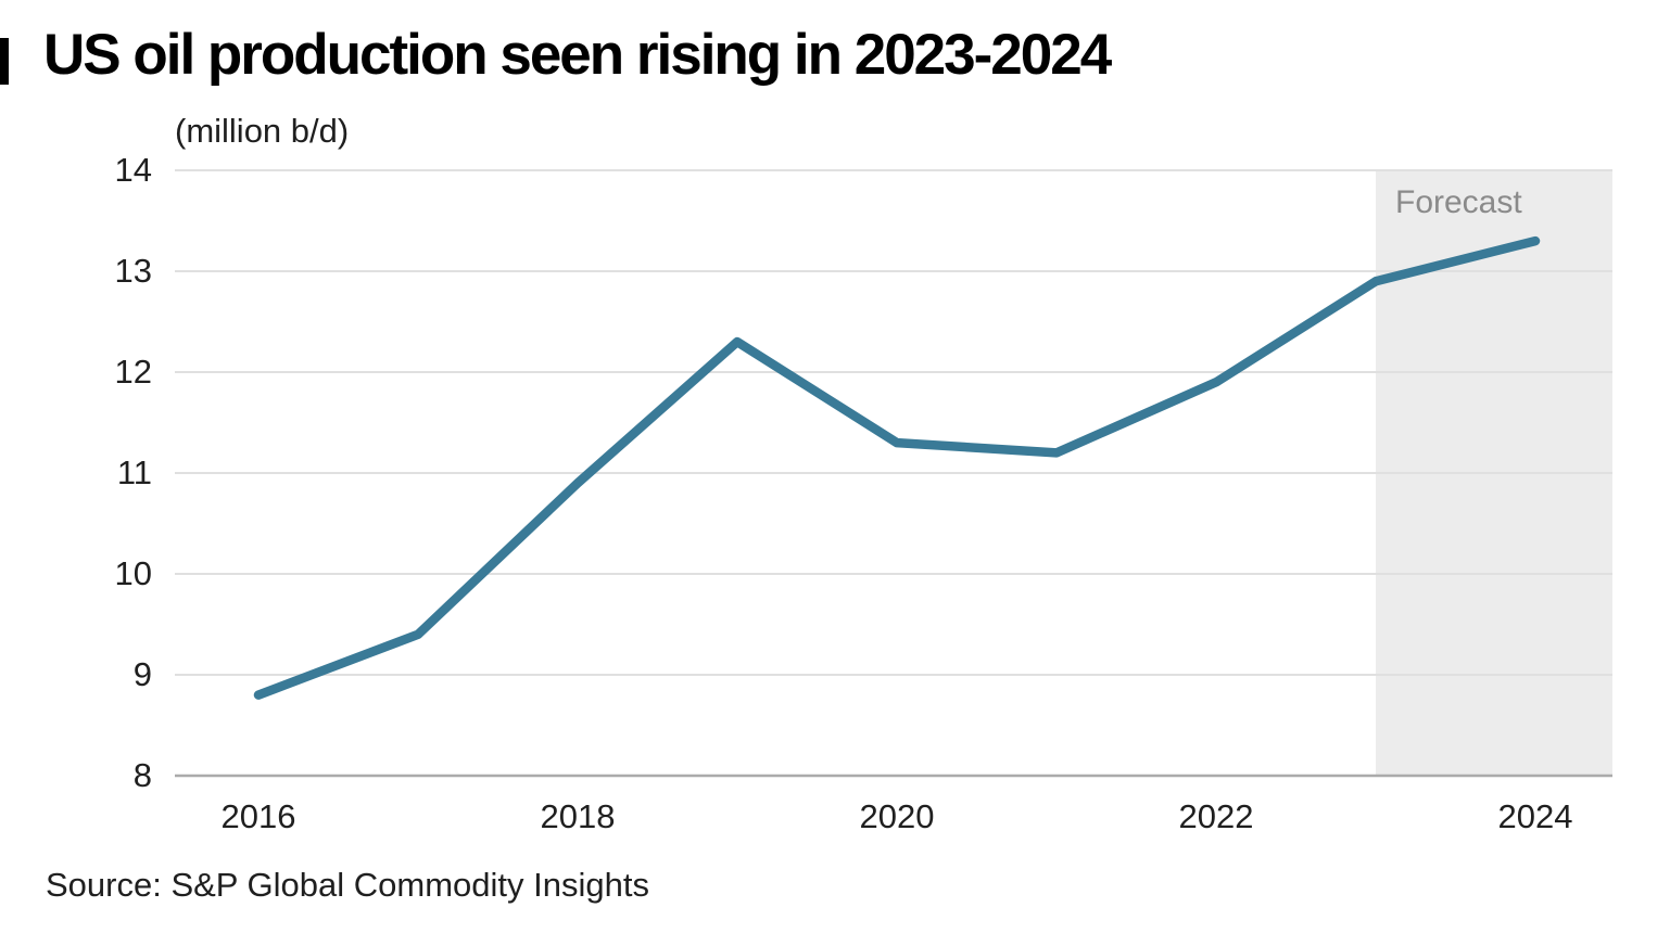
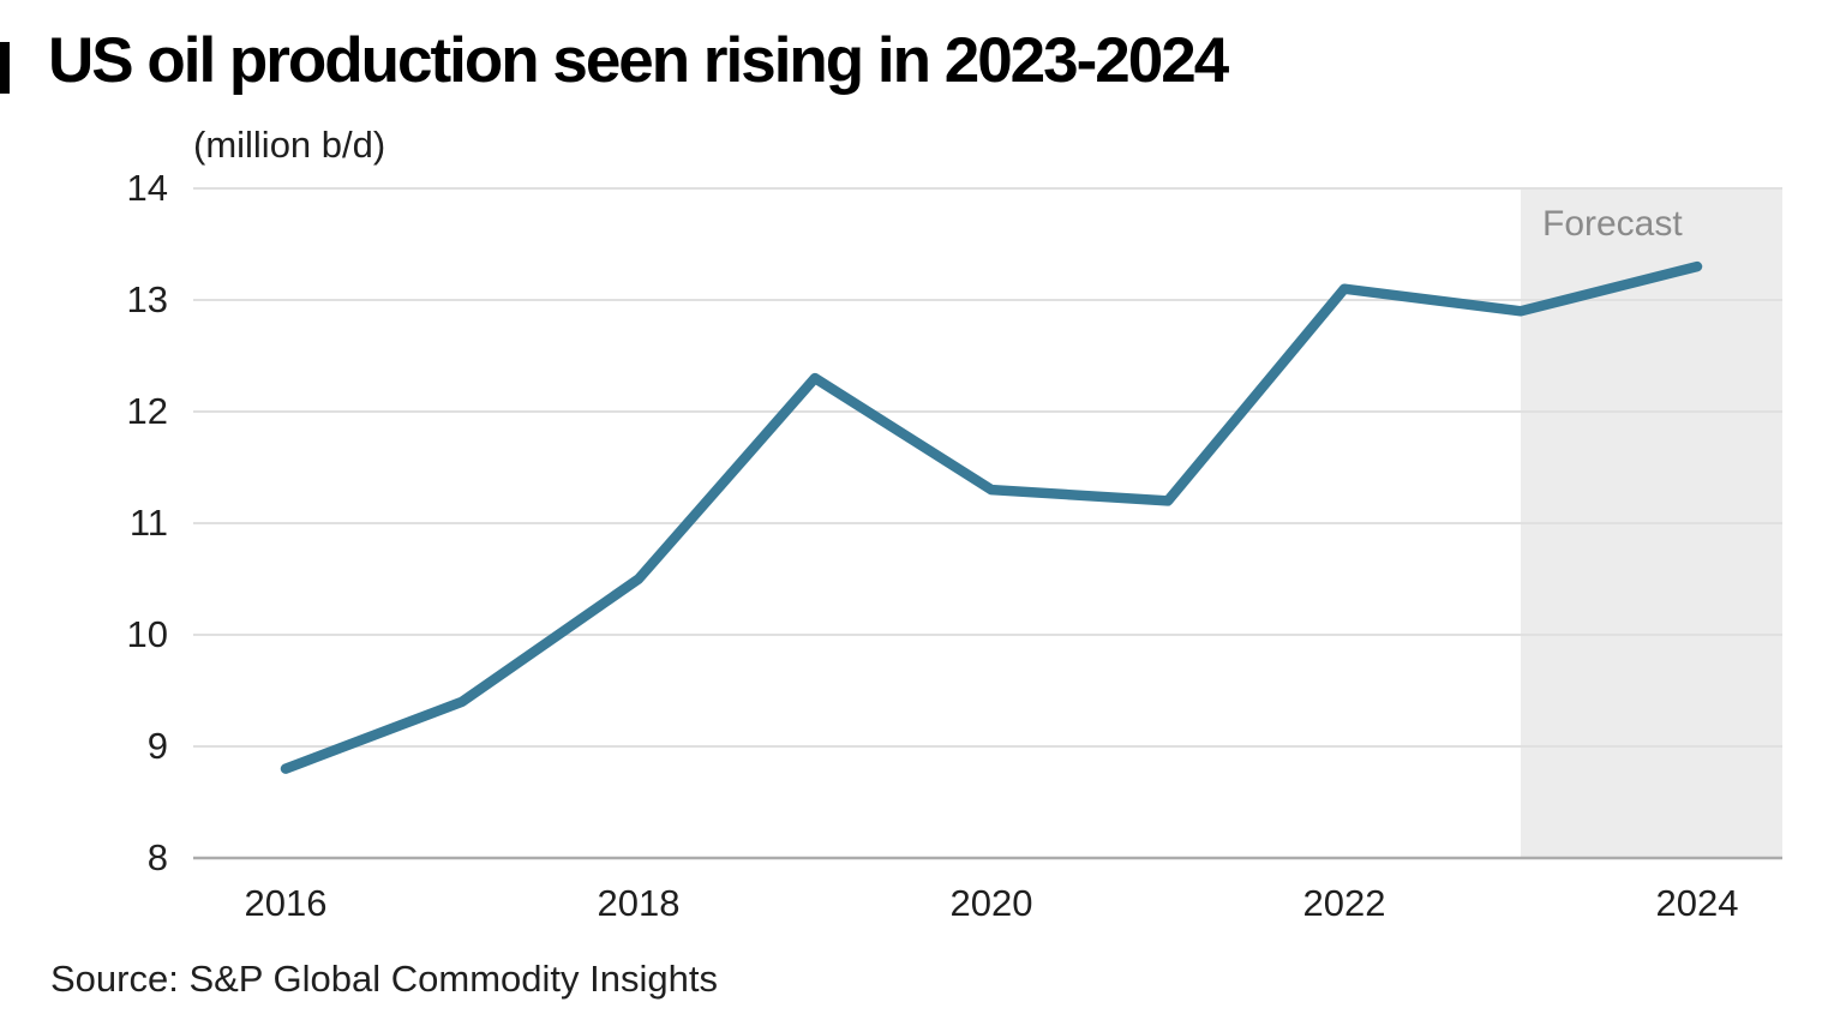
2018: 10.9 -> 10.5
2022: 11.9 -> 13.1
